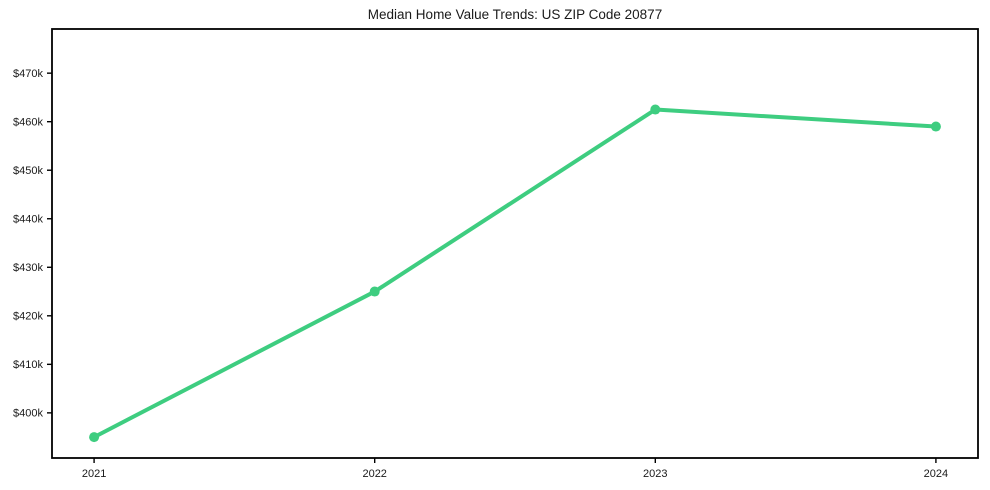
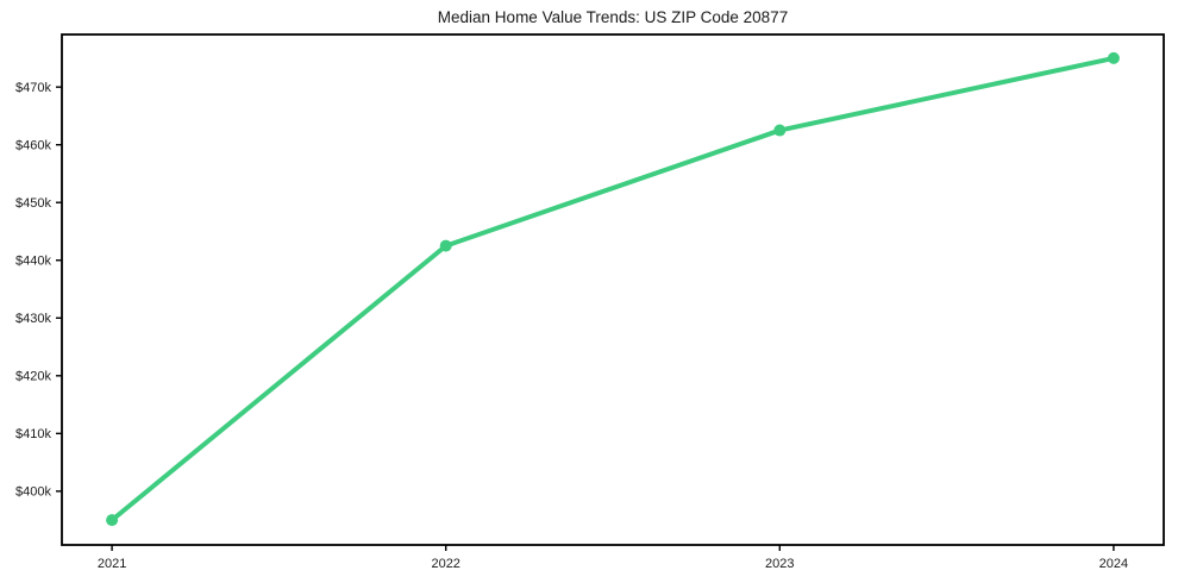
2022: $425k -> $442k
2024: $459k -> $475k
